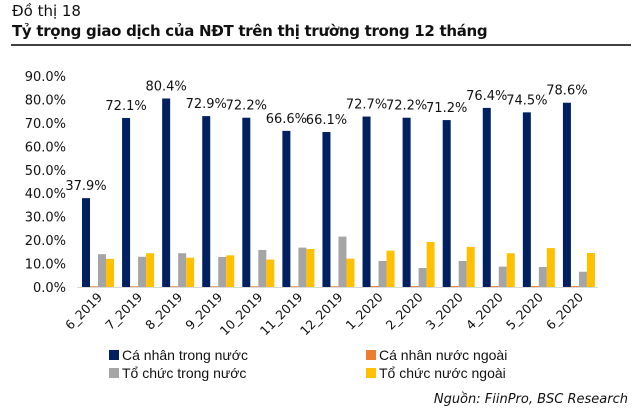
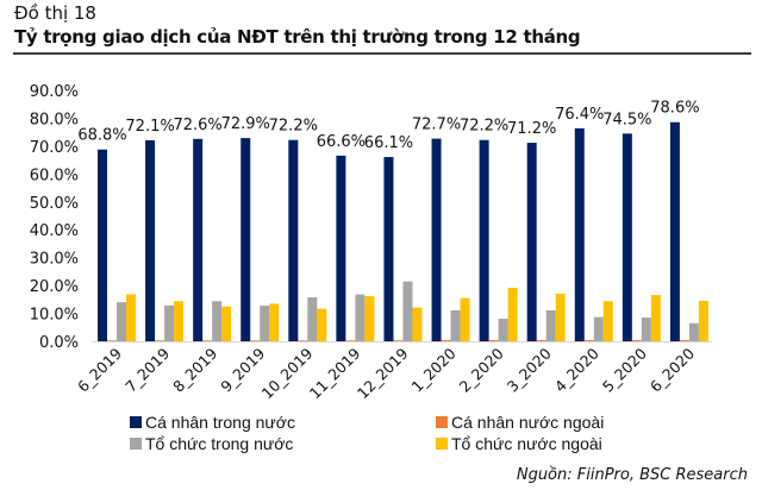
Cá nhân trong nước/6_2019: 37.9% -> 68.8%
Tổ chức nước ngoài/6_2019: 12% -> 17%
Cá nhân trong nước/8_2019: 80.4% -> 72.6%
